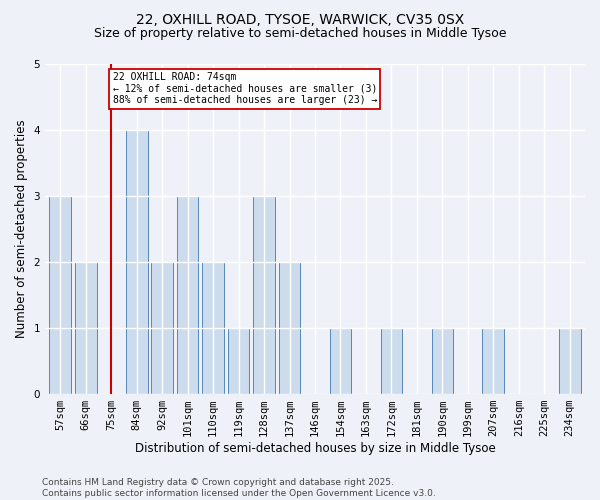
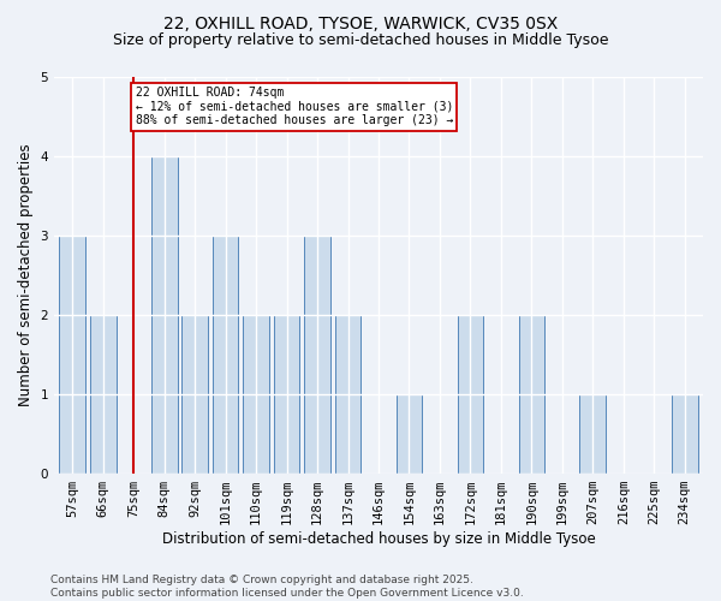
119sqm: 1 -> 2
172sqm: 1 -> 2
190sqm: 1 -> 2
